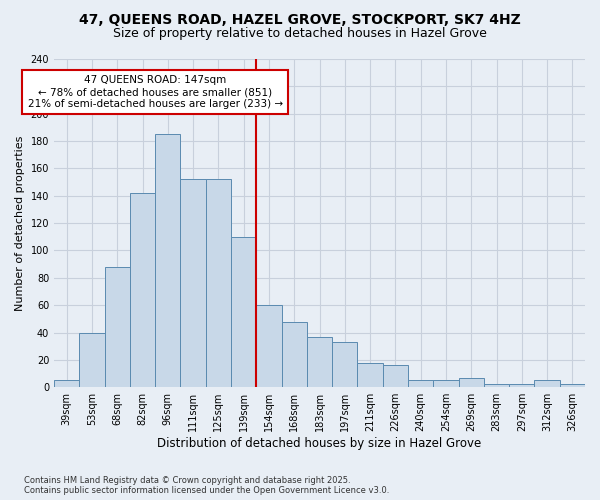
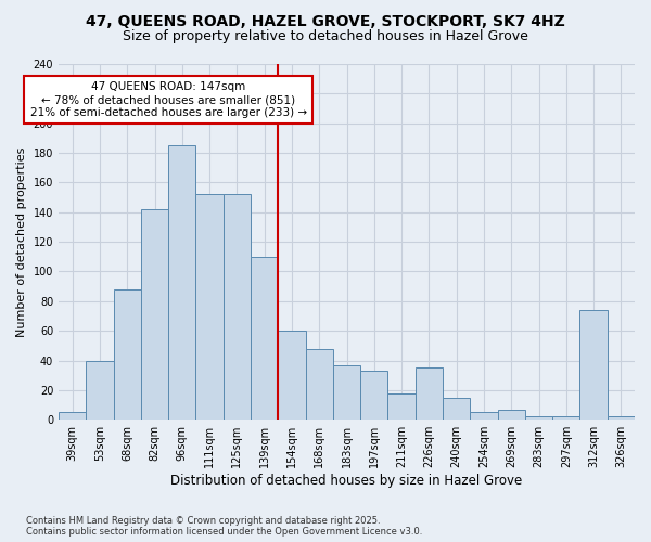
226sqm: 16 -> 35
240sqm: 5 -> 15
312sqm: 5 -> 74
